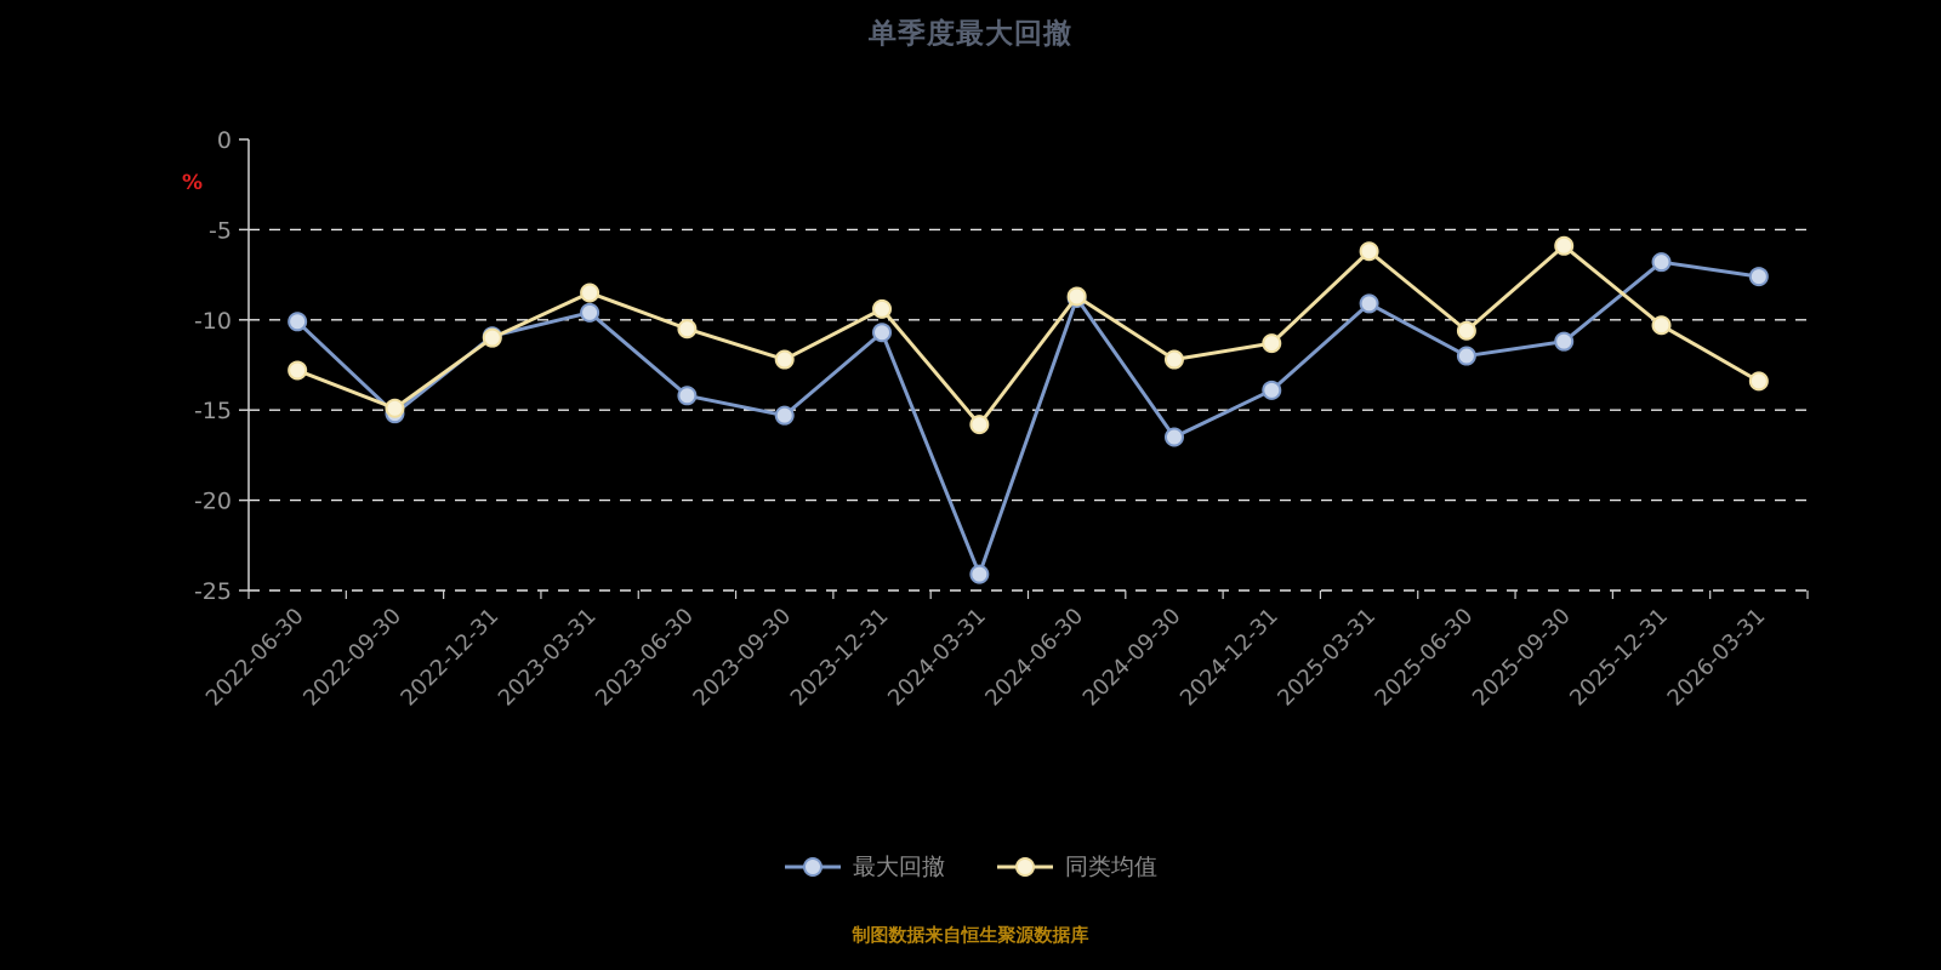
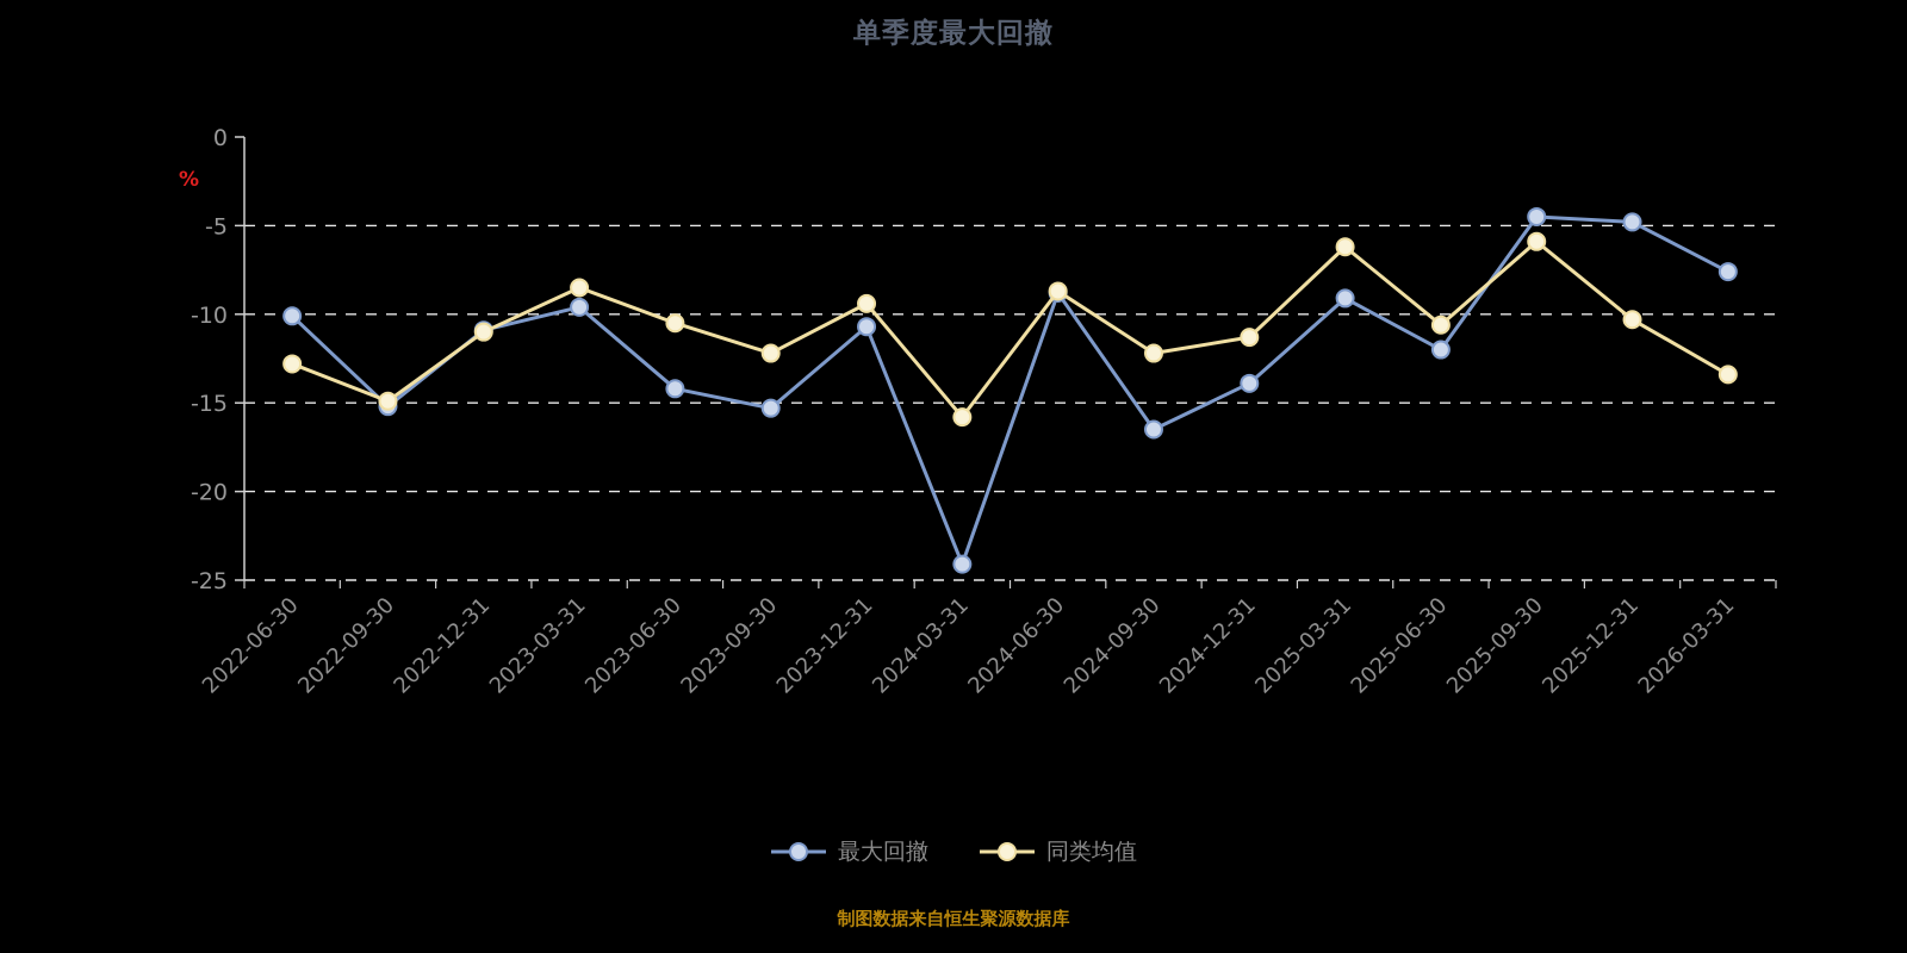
最大回撤/2025-09-30: -11.2 -> -4.5
最大回撤/2025-12-31: -6.8 -> -4.8
